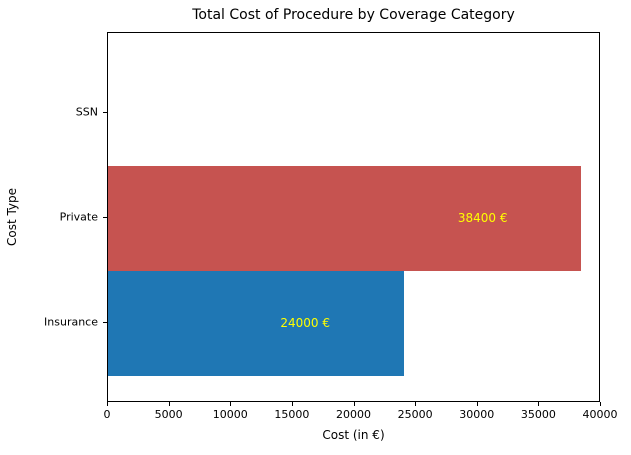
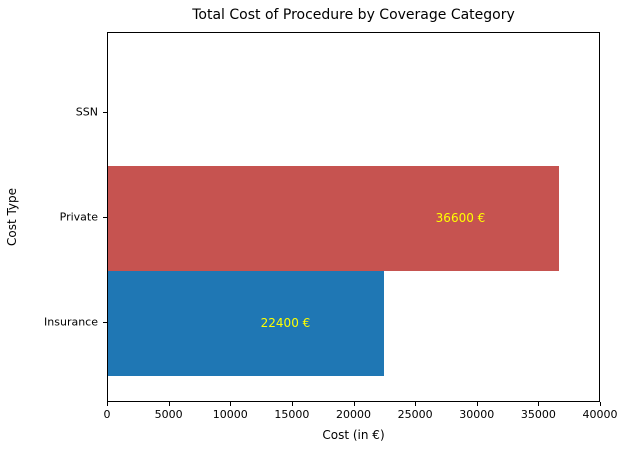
Private: 38400 -> 36600
Insurance: 24000 -> 22400
